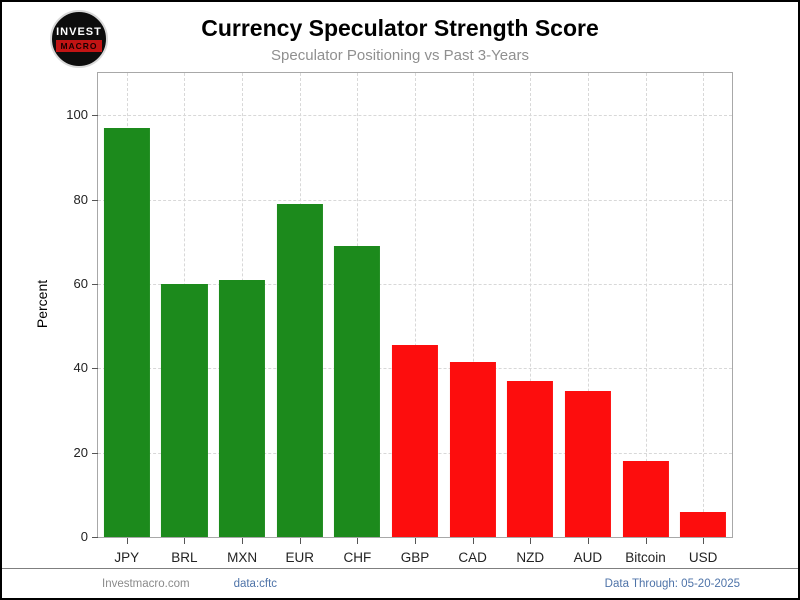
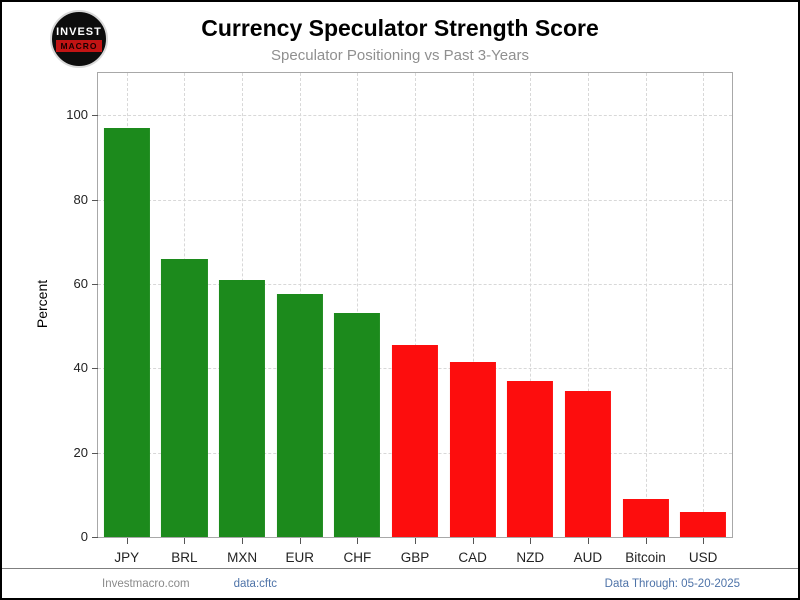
BRL: 60 -> 66
EUR: 79 -> 58
CHF: 69 -> 53
Bitcoin: 18 -> 9
